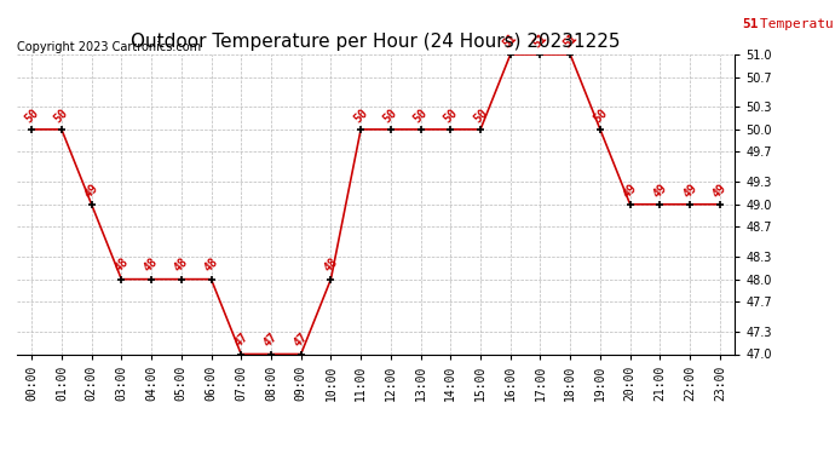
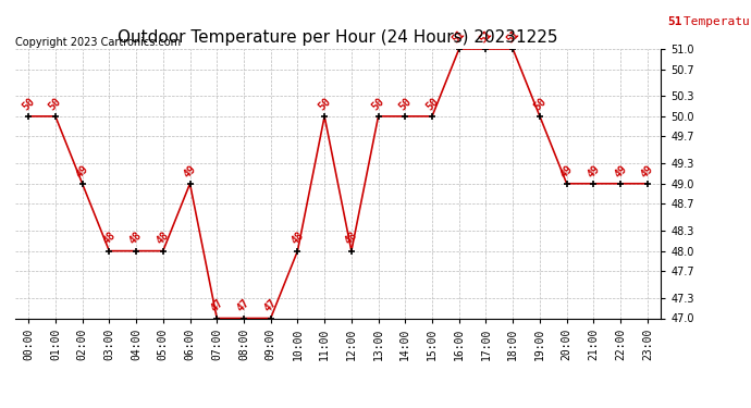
06:00: 48 -> 49
12:00: 50 -> 48
